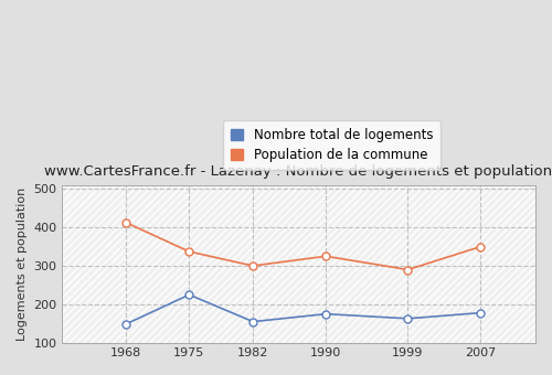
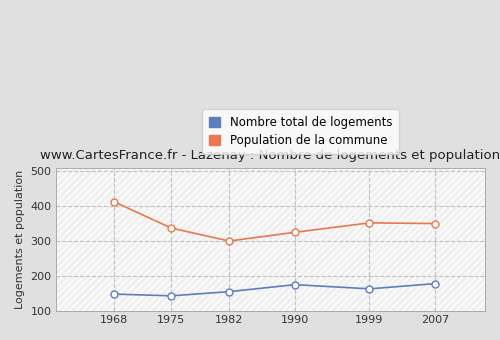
Nombre total de logements/1975: 225 -> 143
Population de la commune/1999: 290 -> 352
